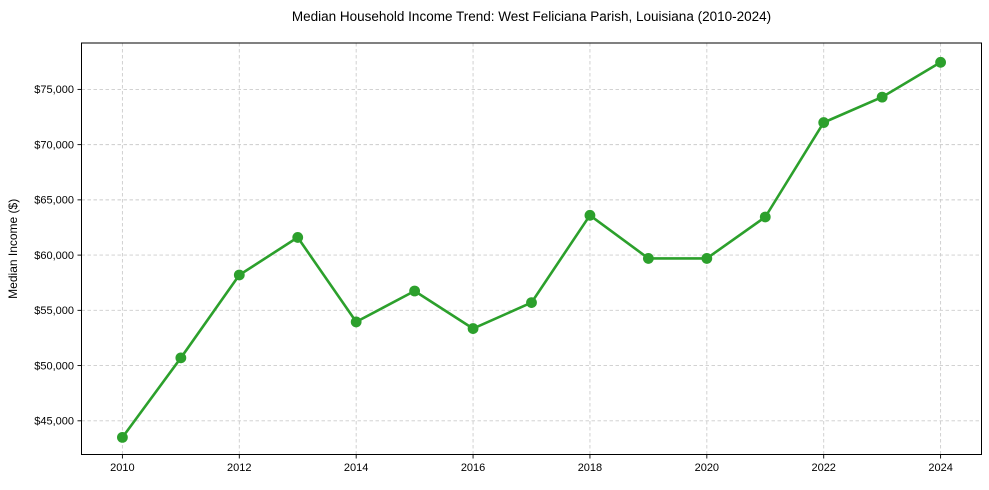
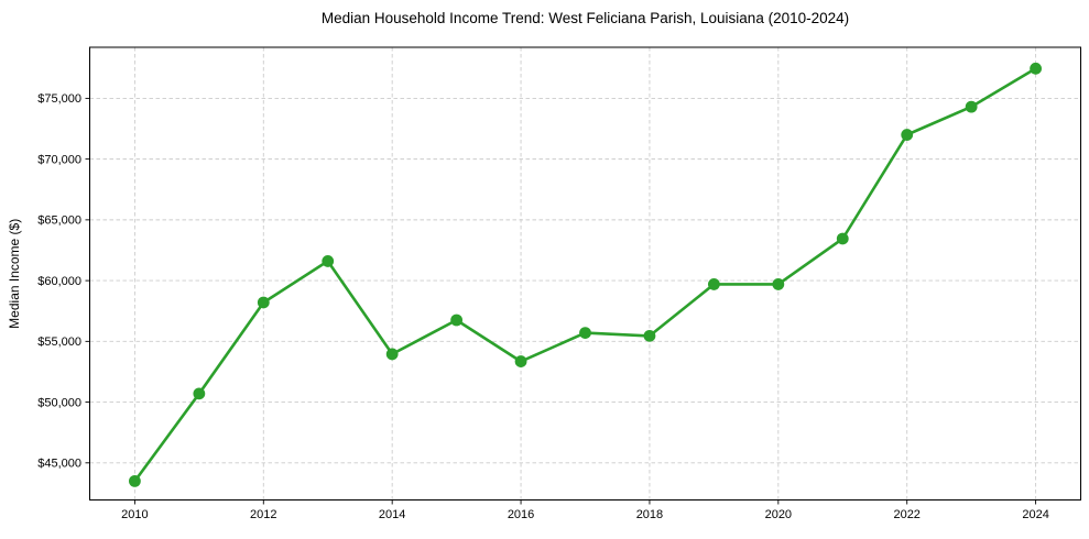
2018: $63600 -> $55400
